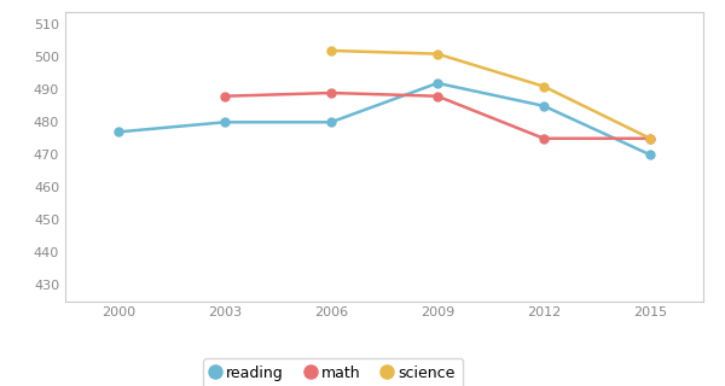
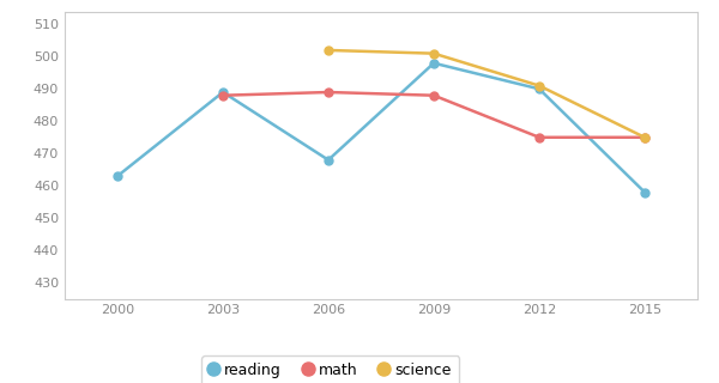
reading/2000: 477 -> 463
reading/2003: 480 -> 489
reading/2006: 480 -> 468
reading/2009: 492 -> 498
reading/2012: 485 -> 490
reading/2015: 470 -> 458
